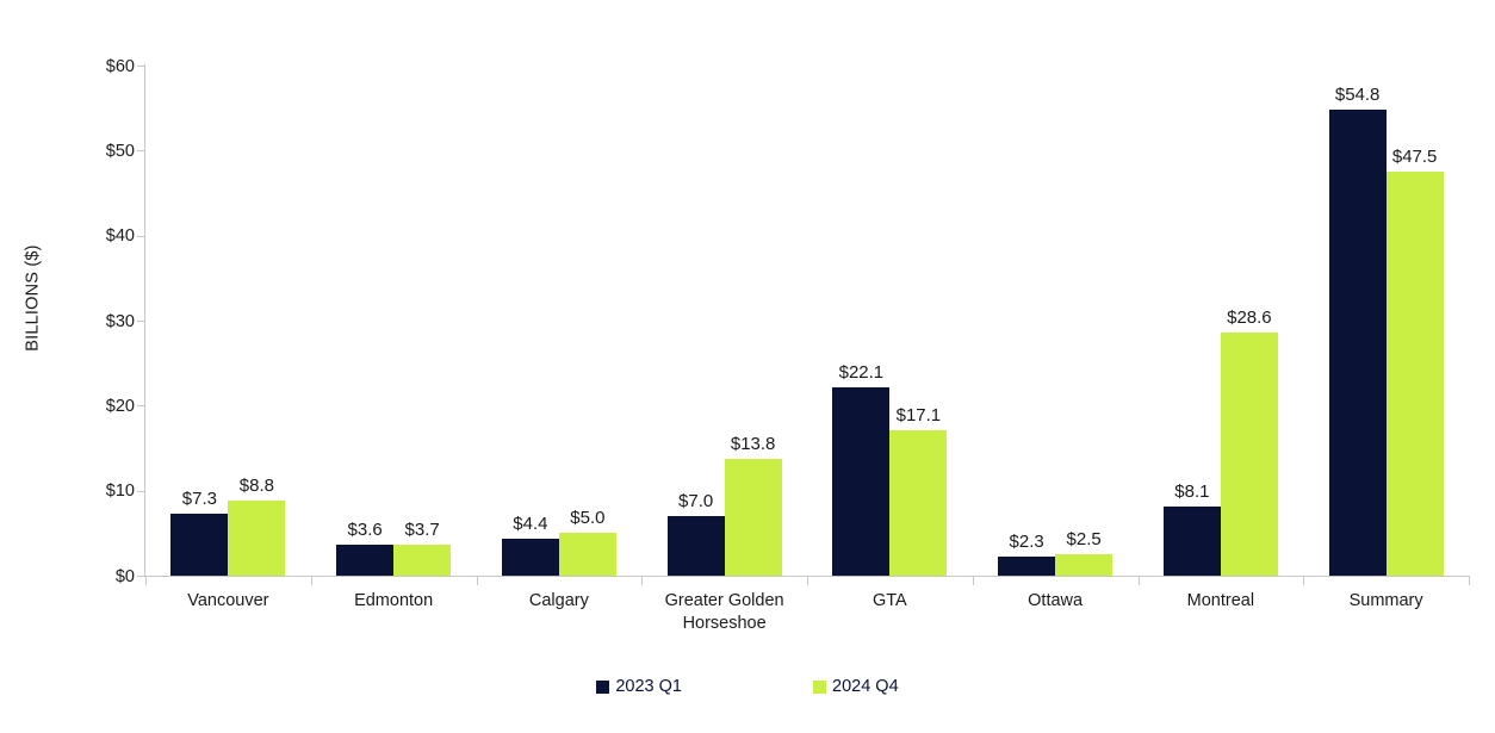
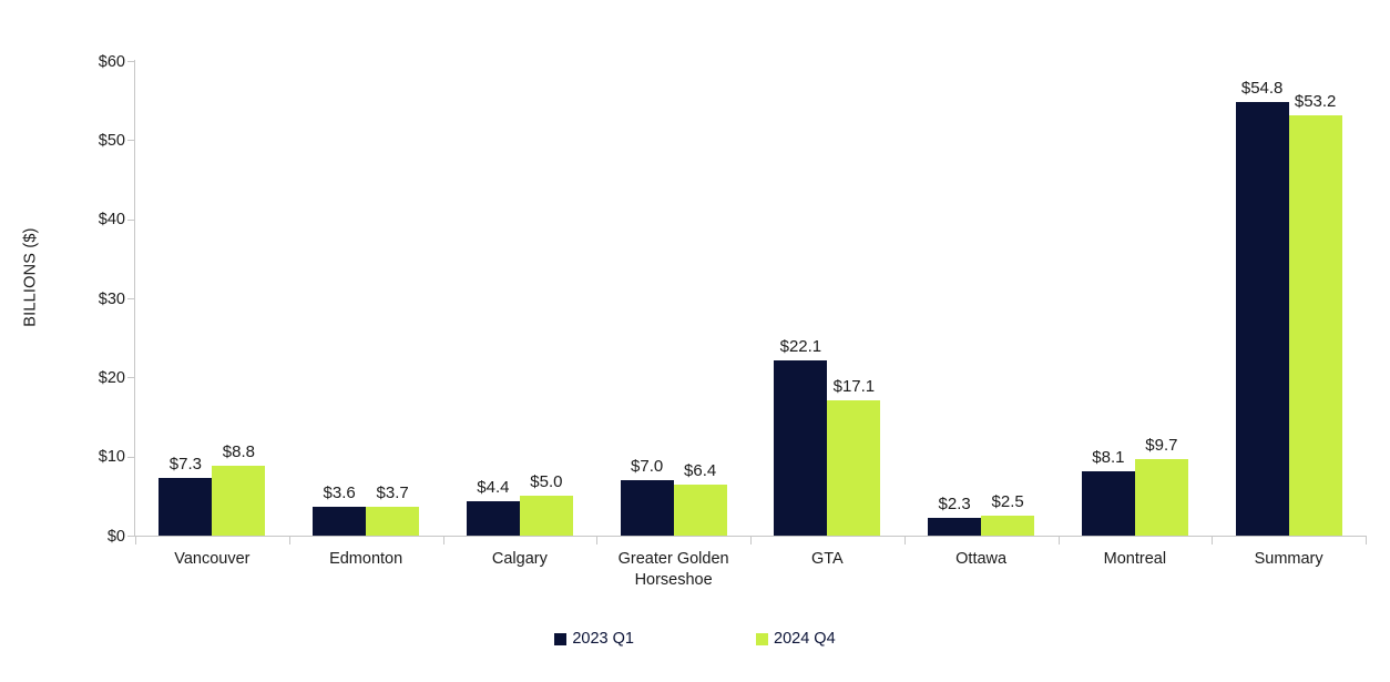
2024 Q4/Greater Golden Horseshoe: $13.8 -> $6.4
2024 Q4/Montreal: $28.6 -> $9.7
2024 Q4/Summary: $47.5 -> $53.2
